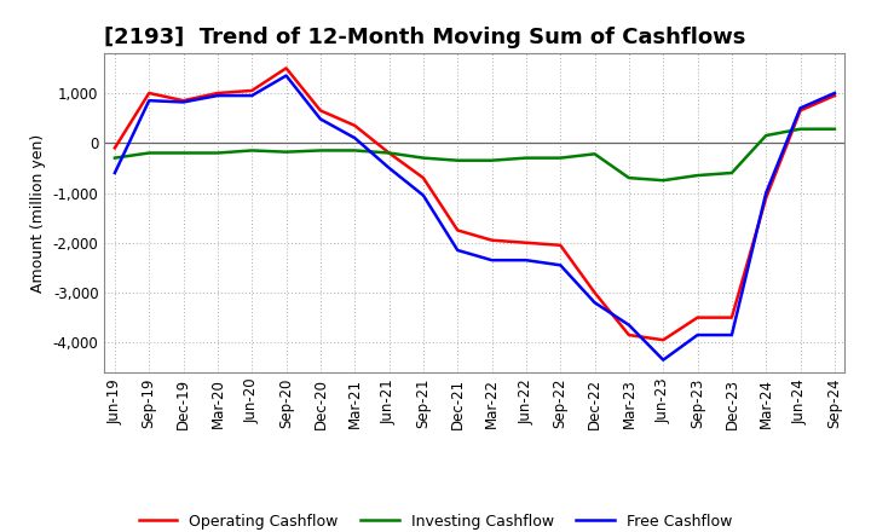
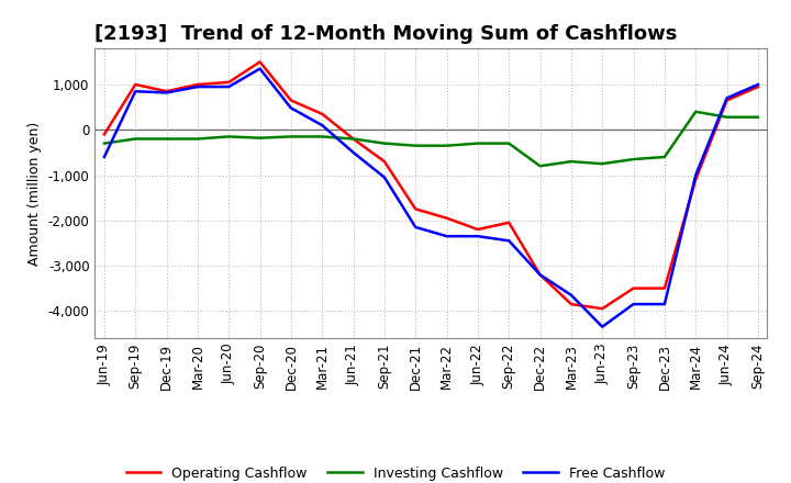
Operating Cashflow/Jun-22: -2,000 -> -2,200
Operating Cashflow/Dec-22: -3,000 -> -3,200
Investing Cashflow/Dec-22: -220 -> -800
Investing Cashflow/Mar-24: 150 -> 400
